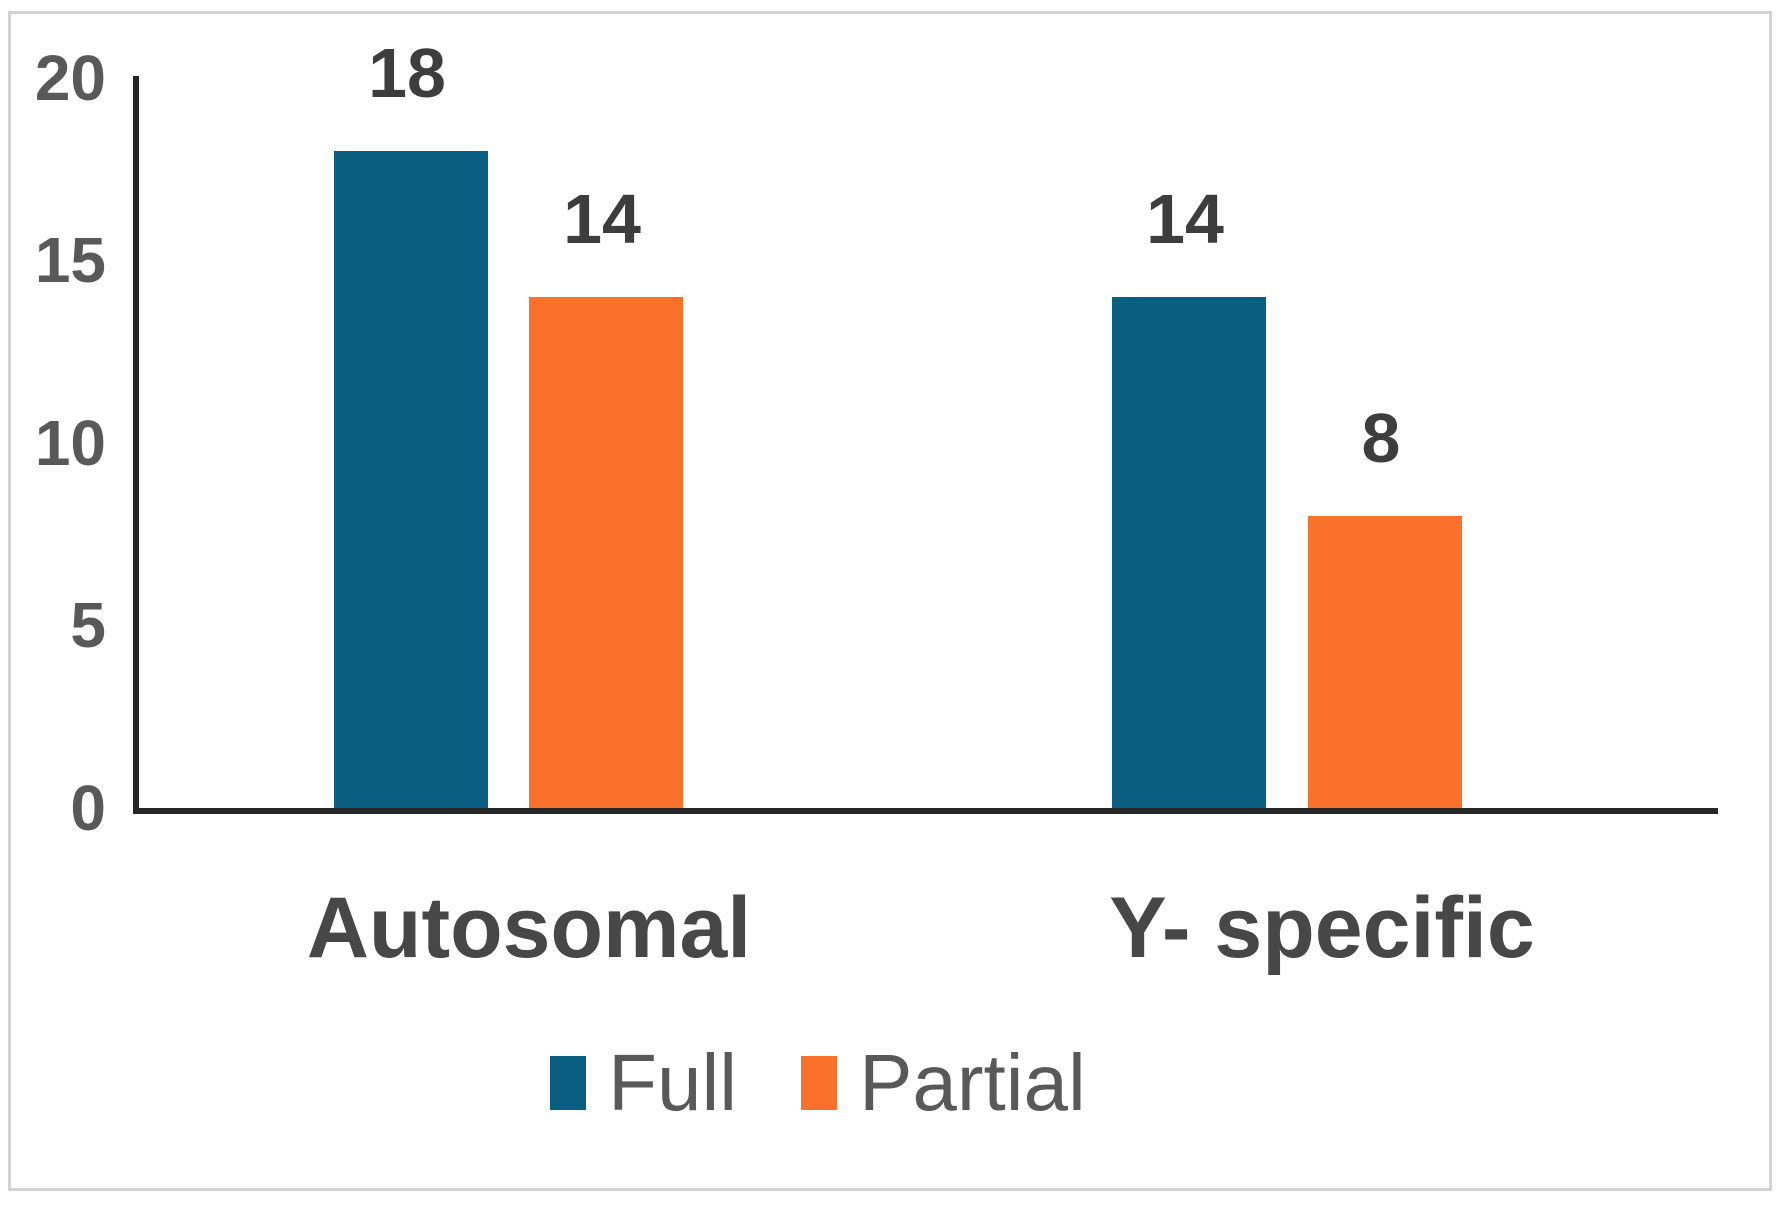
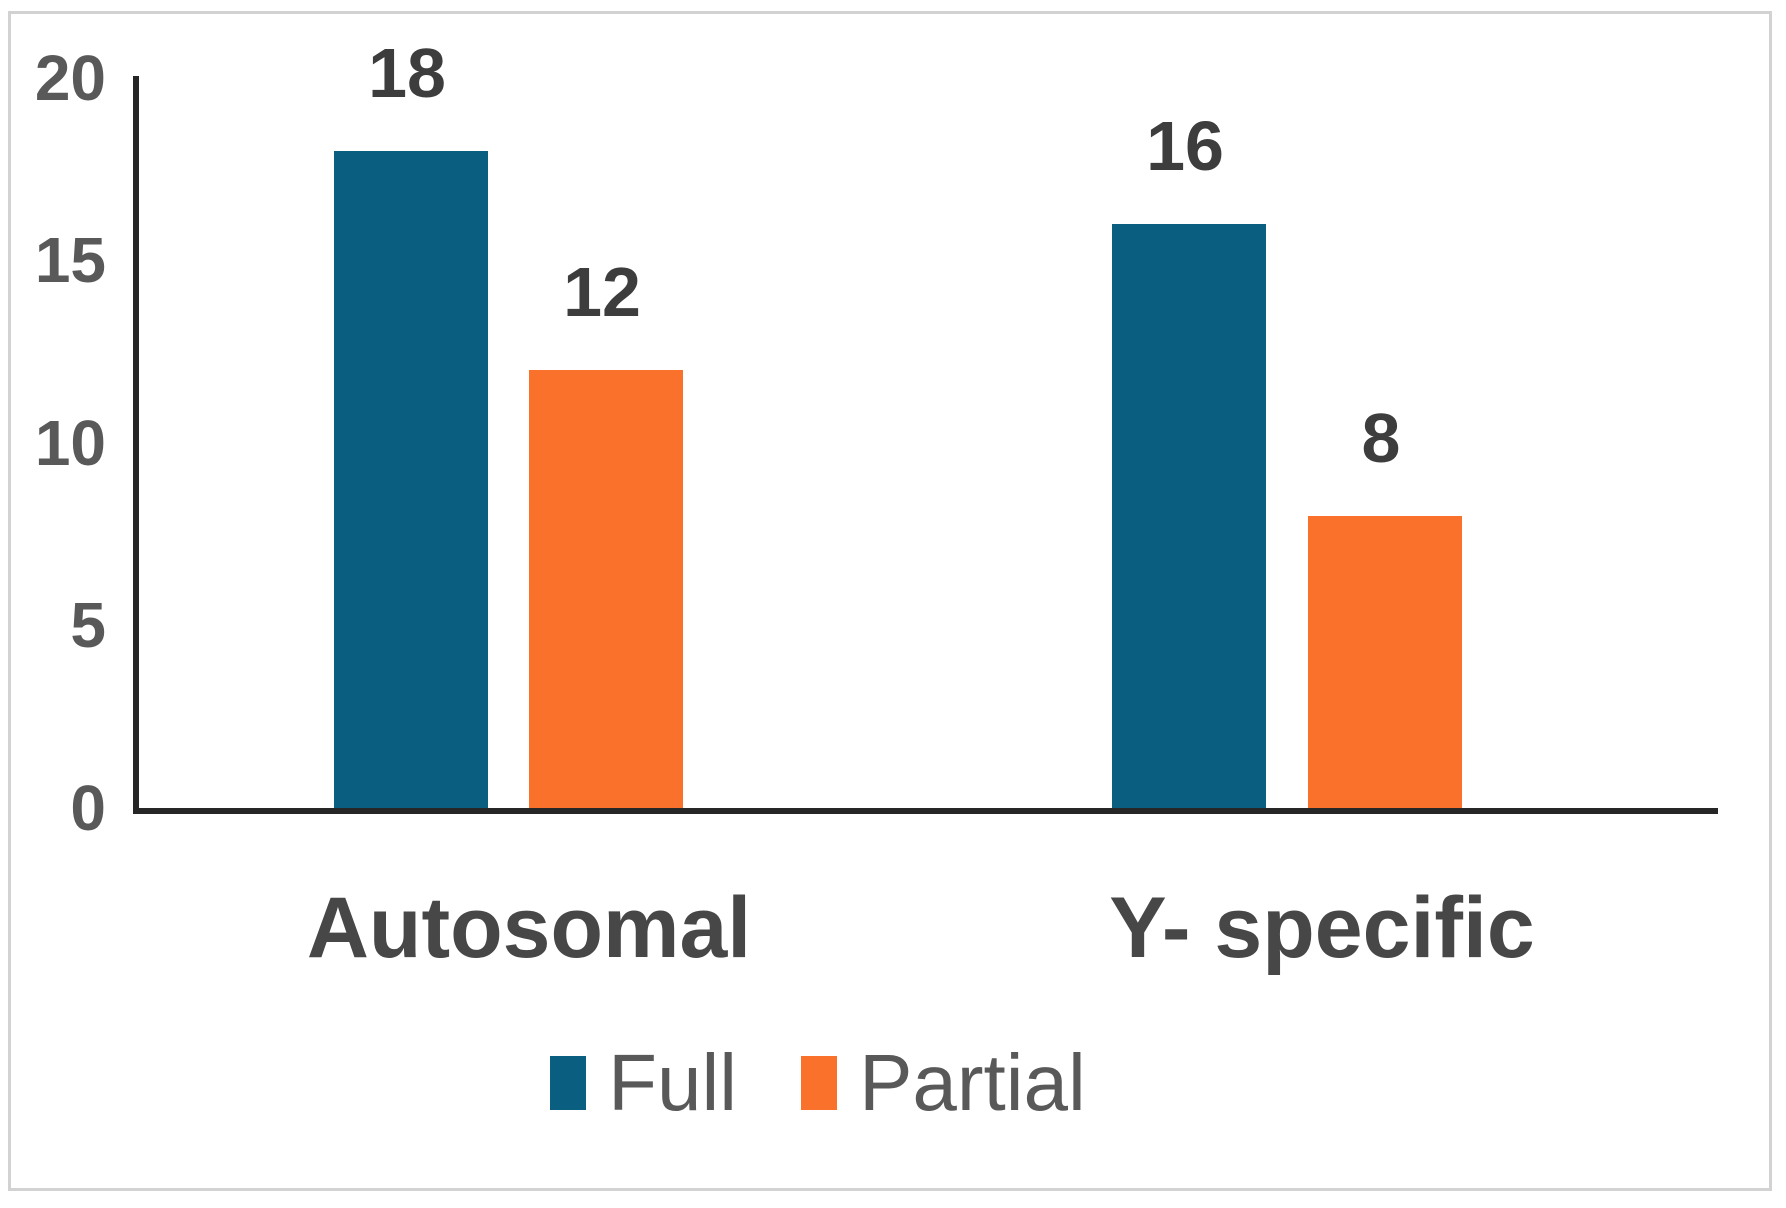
Partial/Autosomal: 14 -> 12
Full/Y- specific: 14 -> 16
